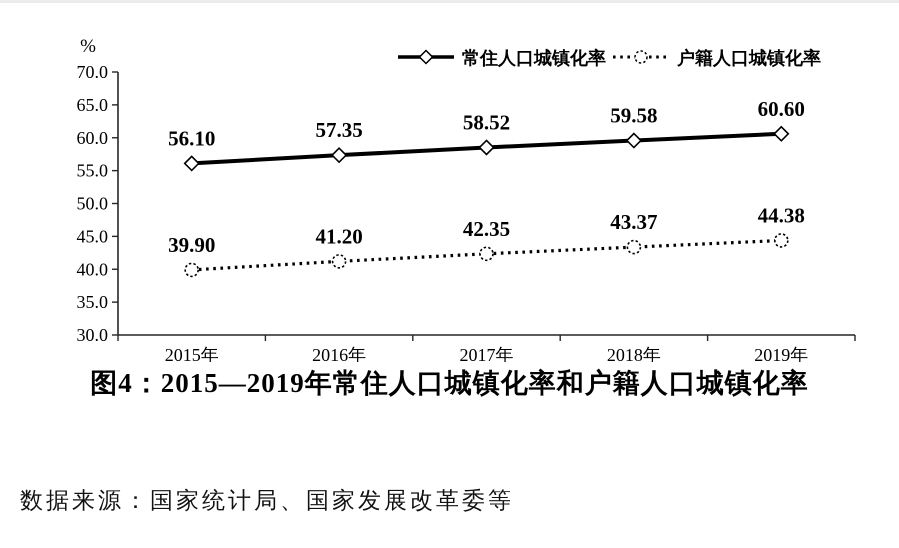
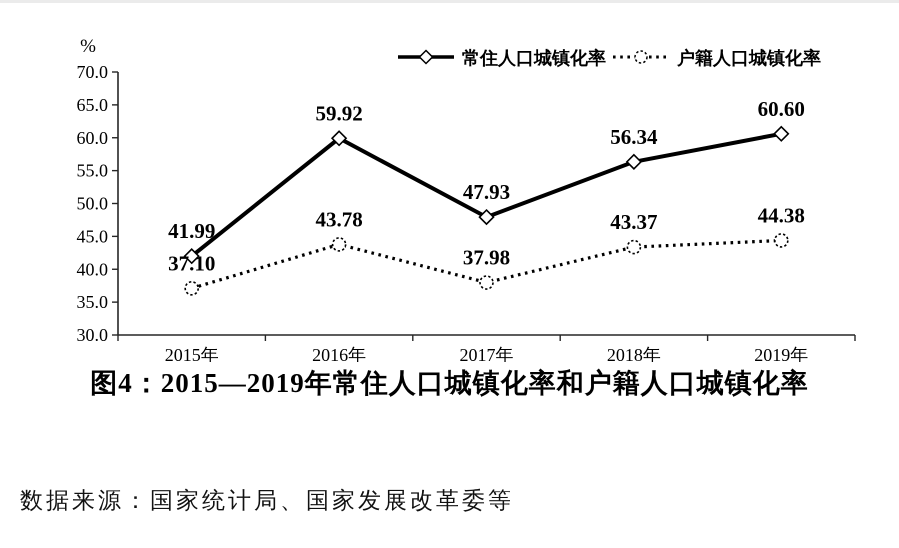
常住人口城镇化率/2015年: 56.10 -> 41.99
户籍人口城镇化率/2015年: 39.90 -> 37.10
常住人口城镇化率/2016年: 57.35 -> 59.92
户籍人口城镇化率/2016年: 41.20 -> 43.78
常住人口城镇化率/2017年: 58.52 -> 47.93
户籍人口城镇化率/2017年: 42.35 -> 37.98
常住人口城镇化率/2018年: 59.58 -> 56.34
